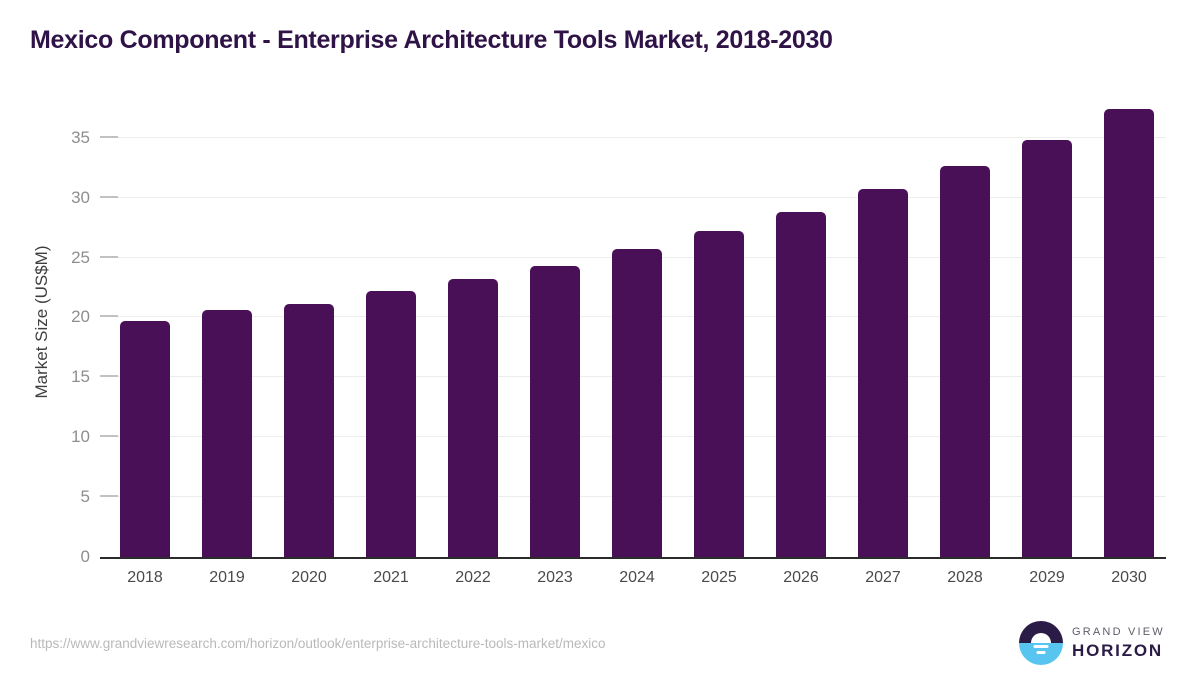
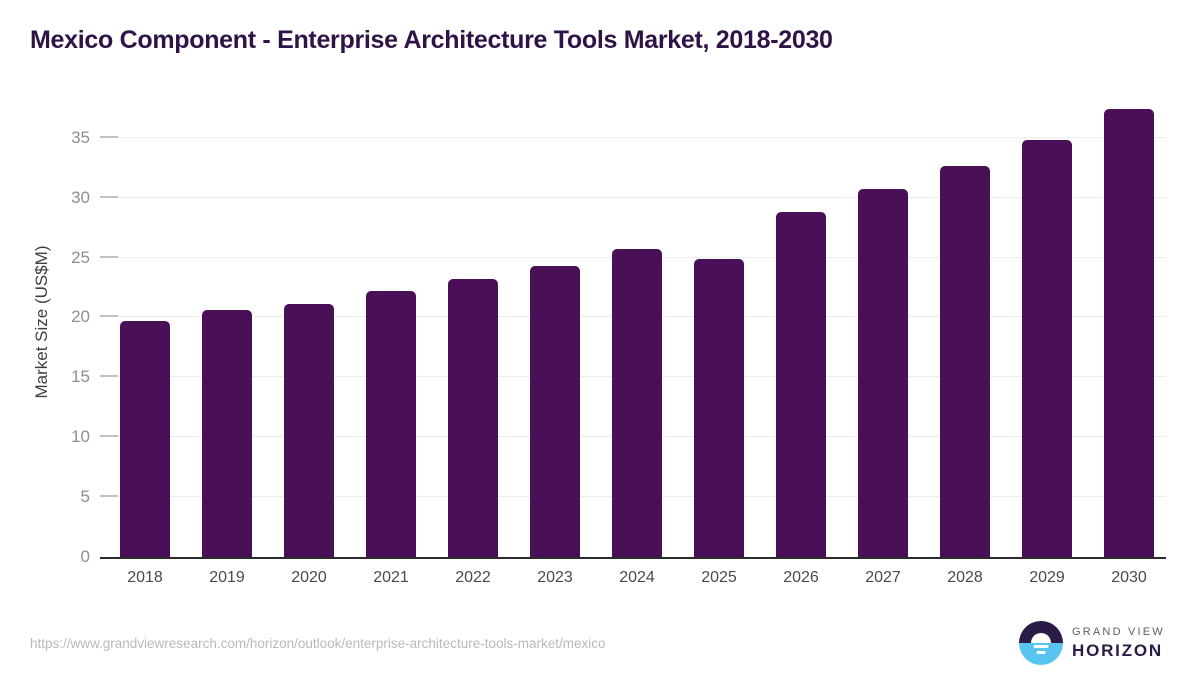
2025: 27.2 -> 24.9
